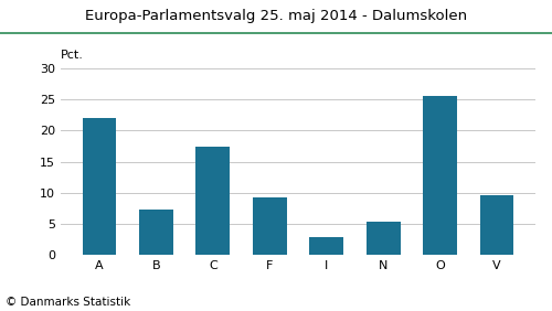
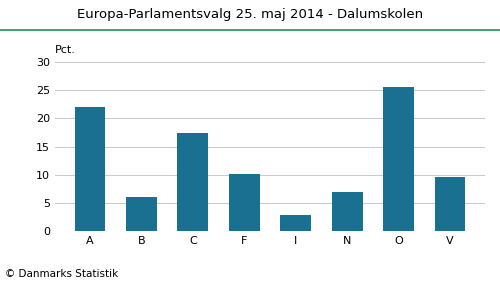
B: 7.4 -> 6.0
F: 9.2 -> 10.1
N: 5.4 -> 7.0
